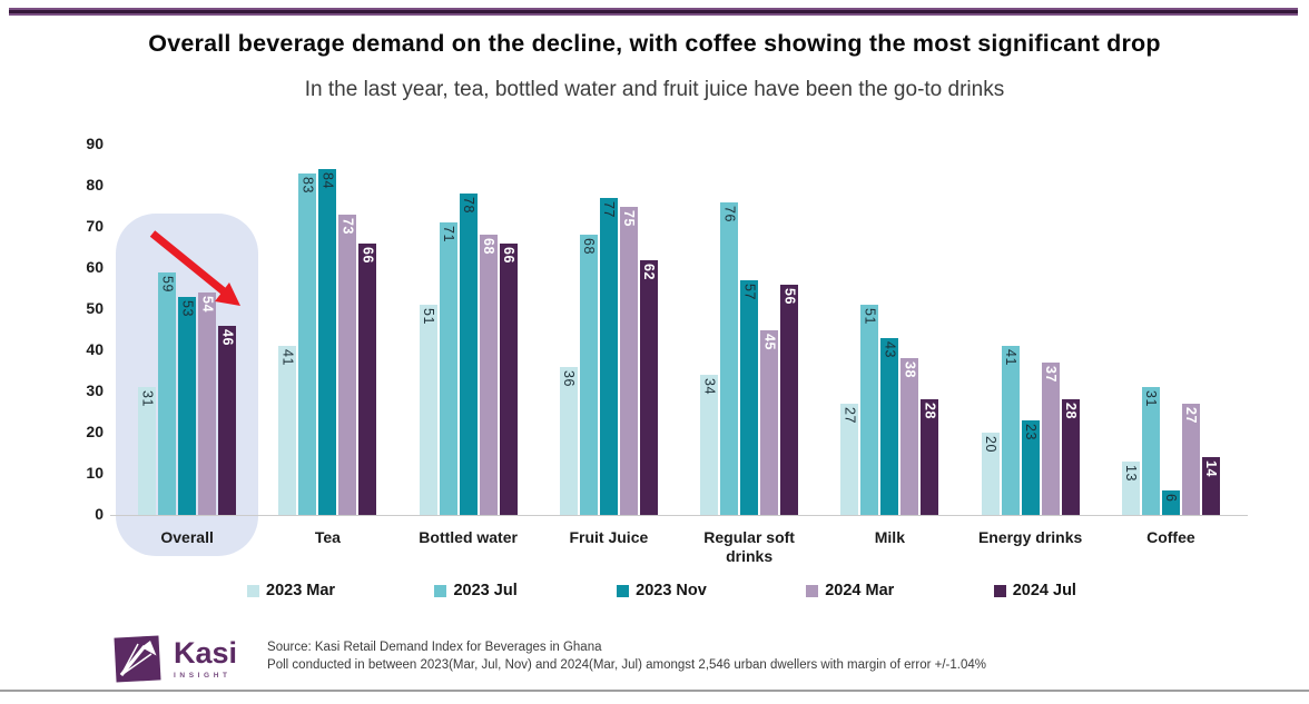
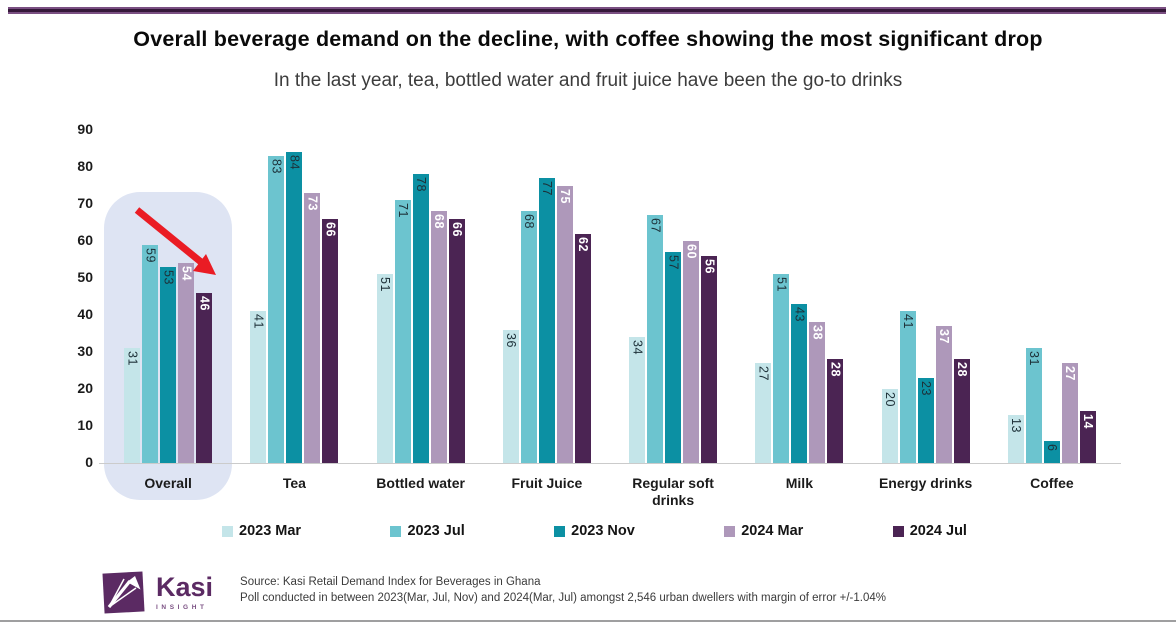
2023 Jul/Regular soft drinks: 76 -> 67
2024 Mar/Regular soft drinks: 45 -> 60
